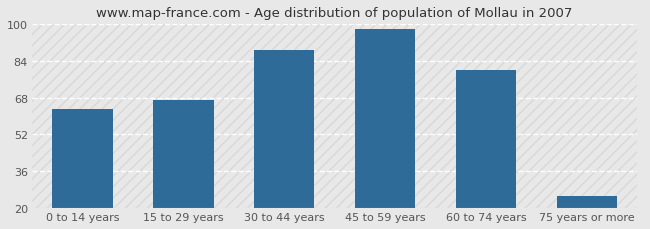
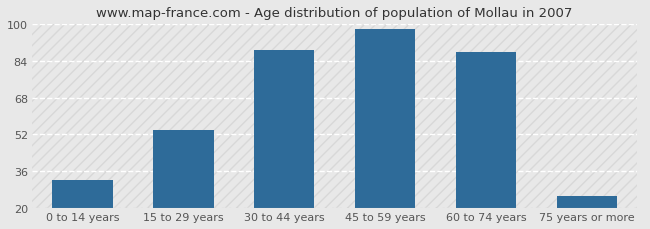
0 to 14 years: 63 -> 32
15 to 29 years: 67 -> 54
60 to 74 years: 80 -> 88
